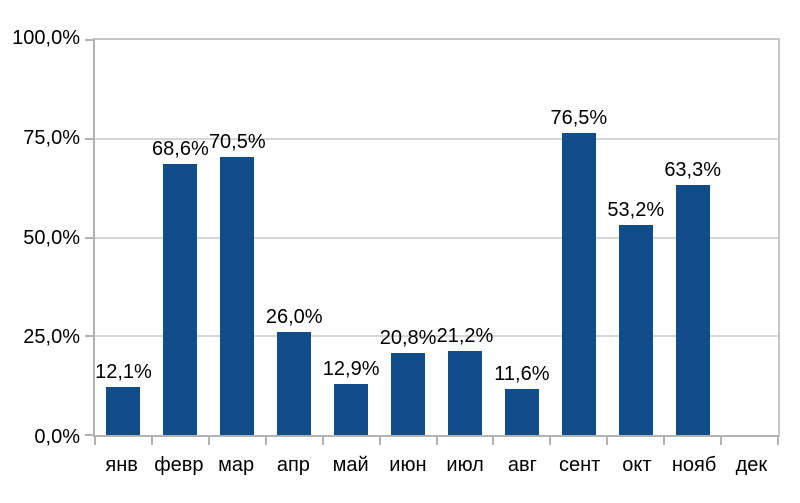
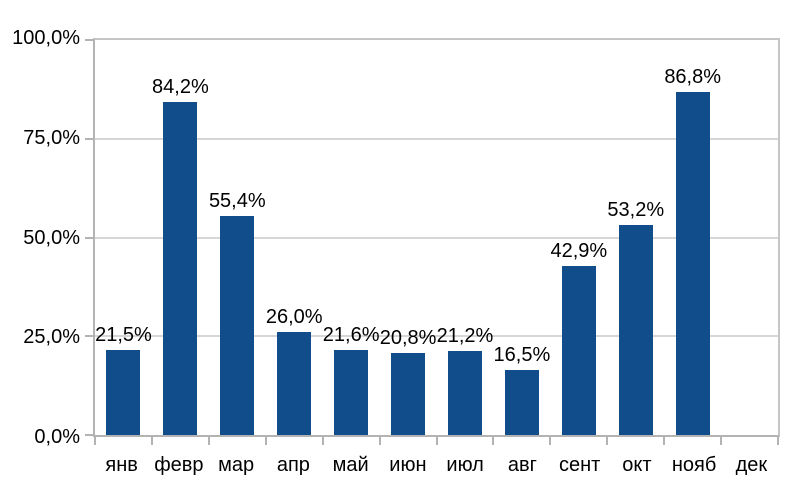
янв: 12,1% -> 21,5%
февр: 68,6% -> 84,2%
мар: 70,5% -> 55,4%
май: 12,9% -> 21,6%
авг: 11,6% -> 16,5%
сент: 76,5% -> 42,9%
нояб: 63,3% -> 86,8%
